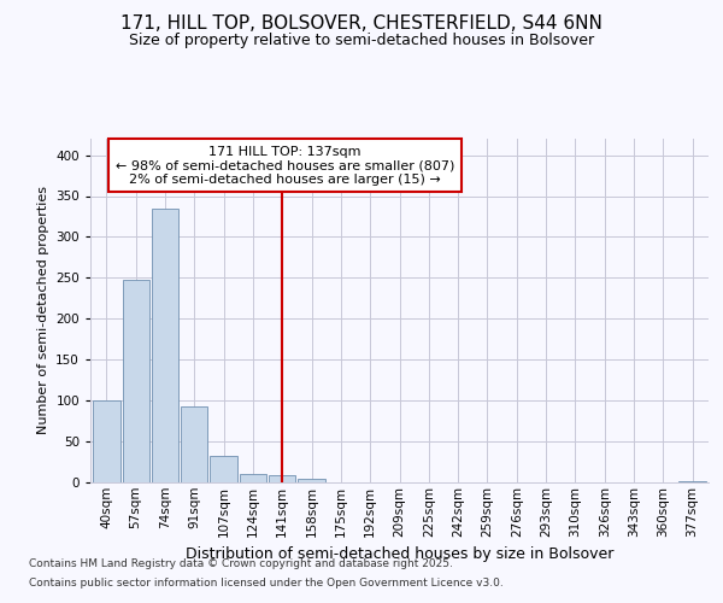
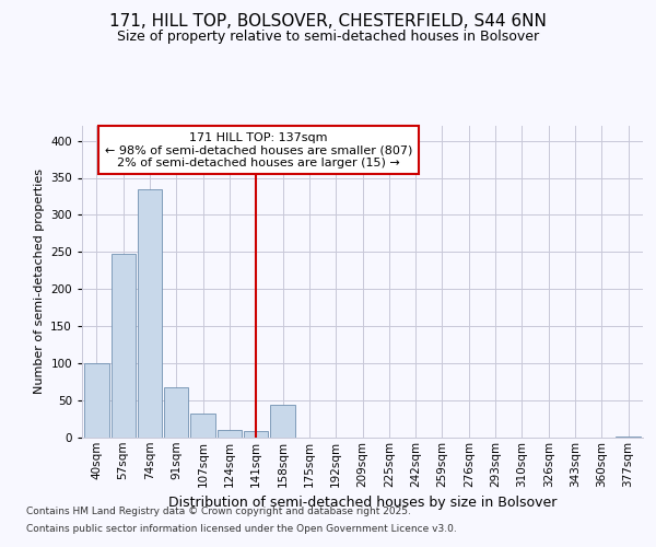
91sqm: 93 -> 68
158sqm: 4 -> 44
